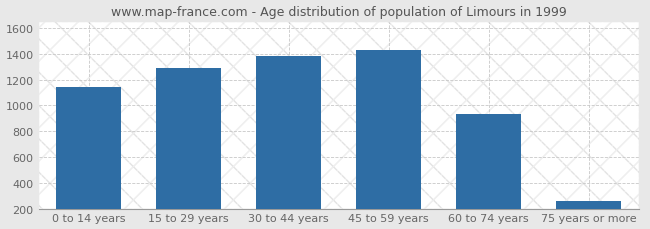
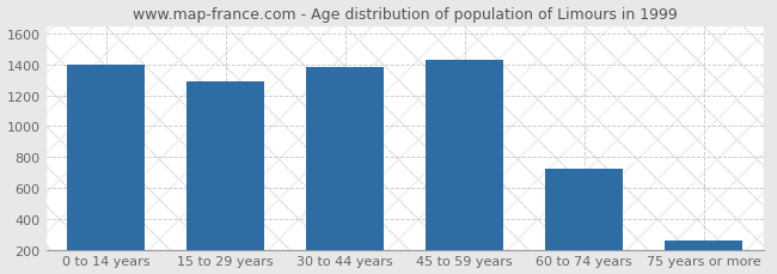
0 to 14 years: 1140 -> 1400
60 to 74 years: 930 -> 720
